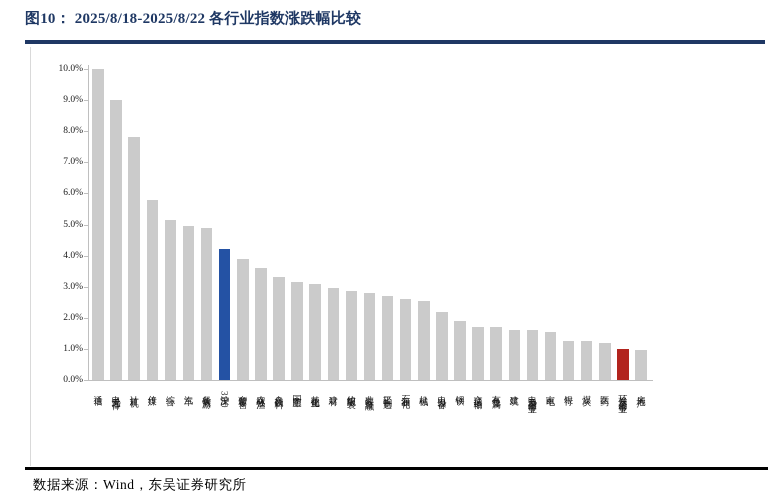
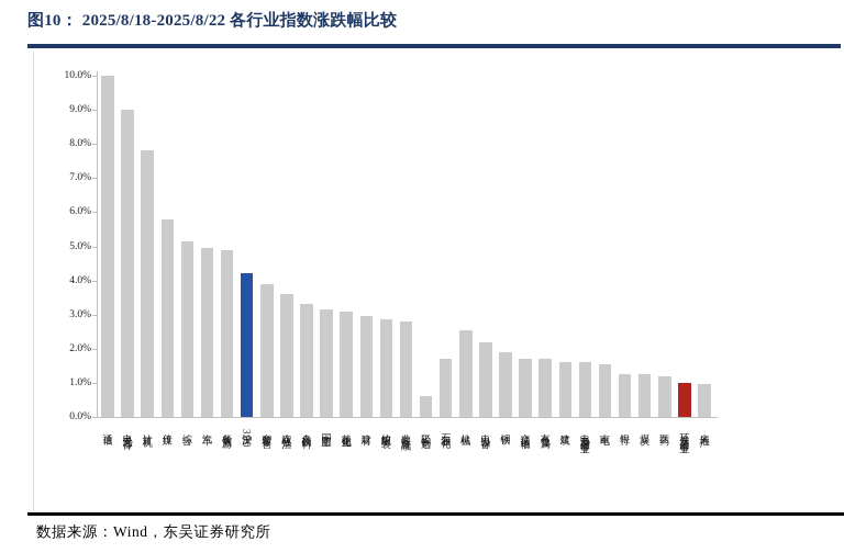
轻工制造: 2.7% -> 0.6%
石油石化: 2.6% -> 1.7%
